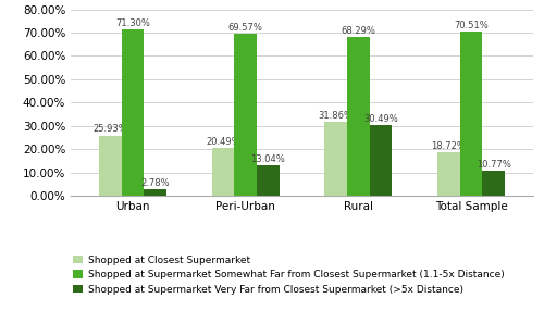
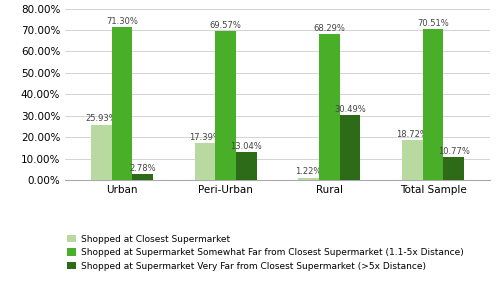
Shopped at Closest Supermarket/Peri-Urban: 20.49% -> 17.39%
Shopped at Closest Supermarket/Rural: 31.86% -> 1.22%
